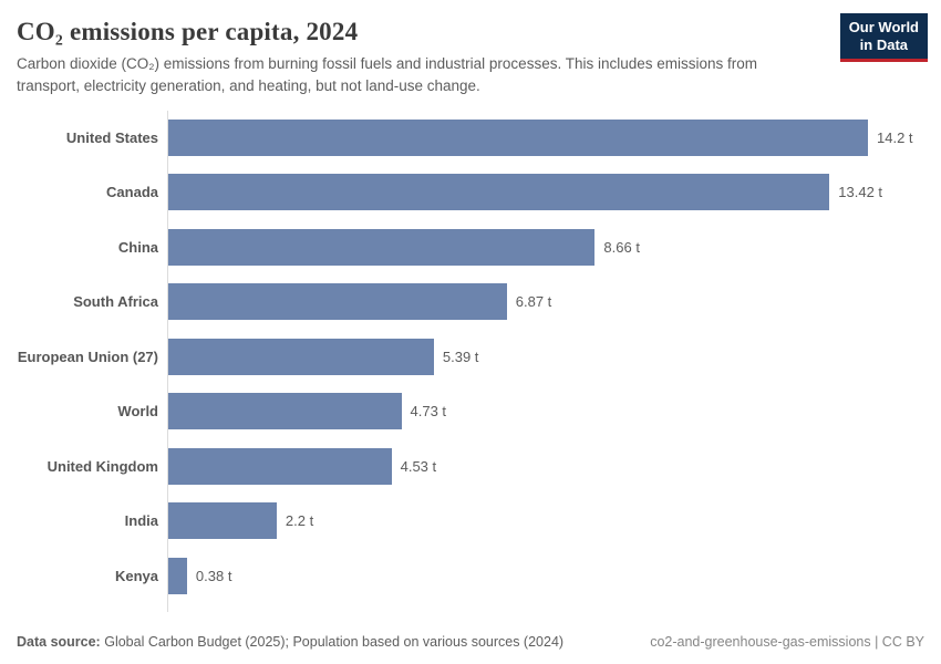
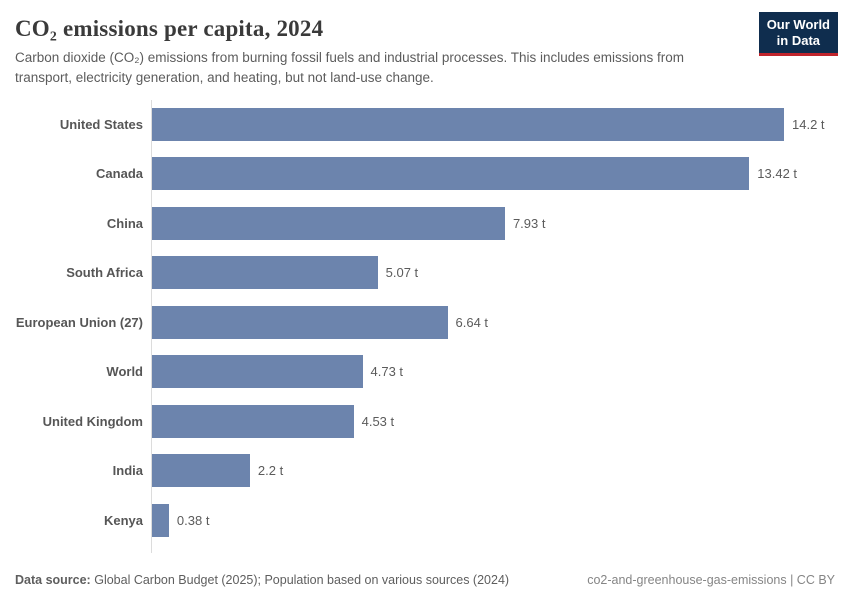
China: 8.66 -> 7.93
South Africa: 6.87 -> 5.07
European Union (27): 5.39 -> 6.64
